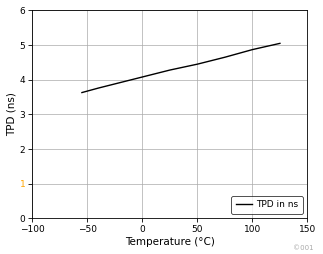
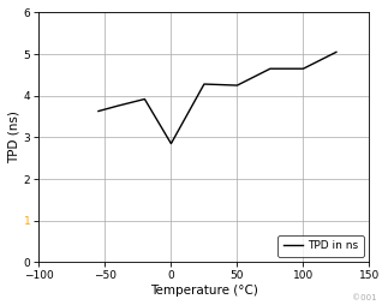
0: 4.08 -> 2.85
50: 4.45 -> 4.25
100: 4.87 -> 4.65
